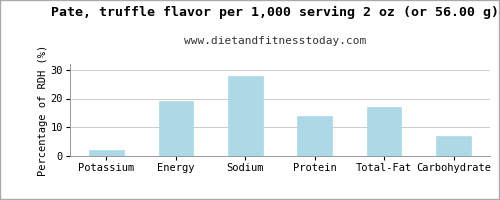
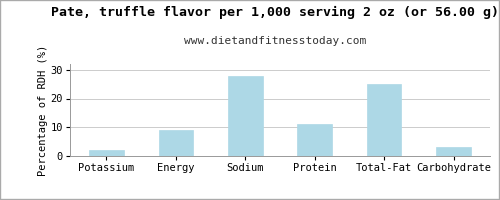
Energy: 19 -> 9
Protein: 14 -> 11
Total-Fat: 17 -> 25
Carbohydrate: 7 -> 3
